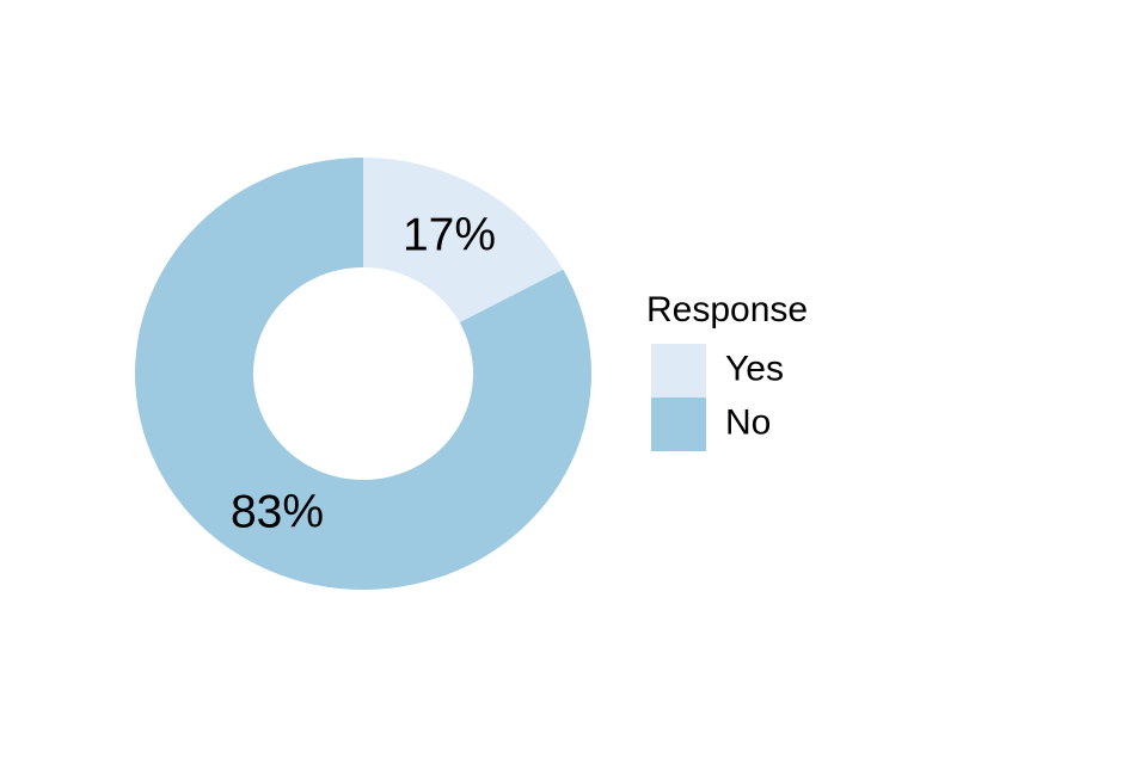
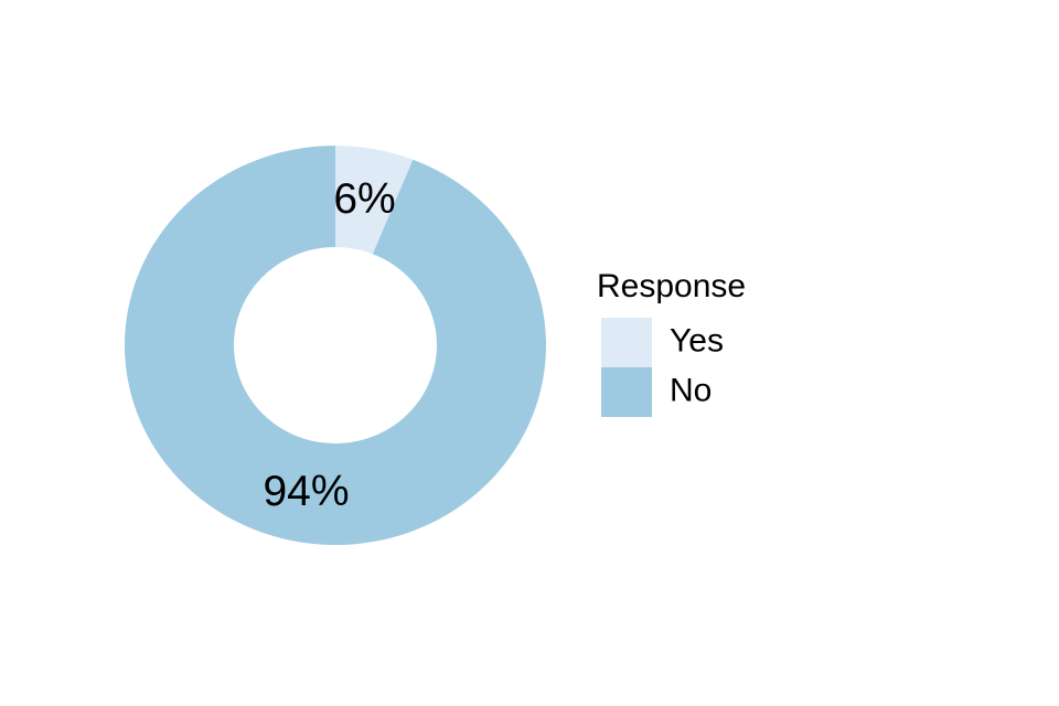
Yes: 17% -> 6%
No: 83% -> 94%
